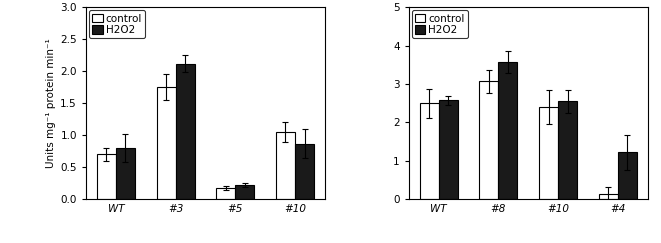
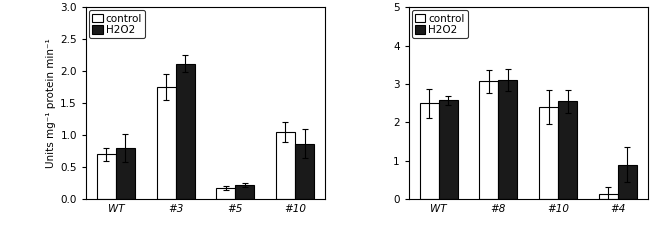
H2O2/#8: 3.57 -> 3.10
H2O2/#4: 1.22 -> 0.90
